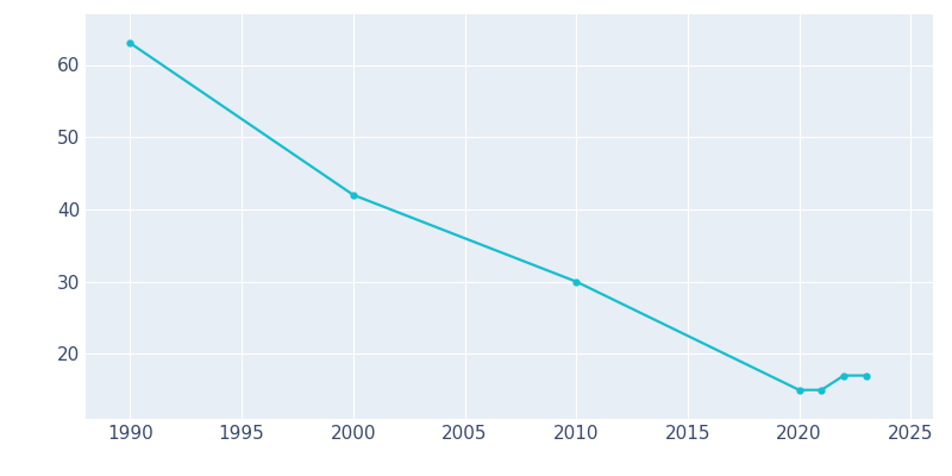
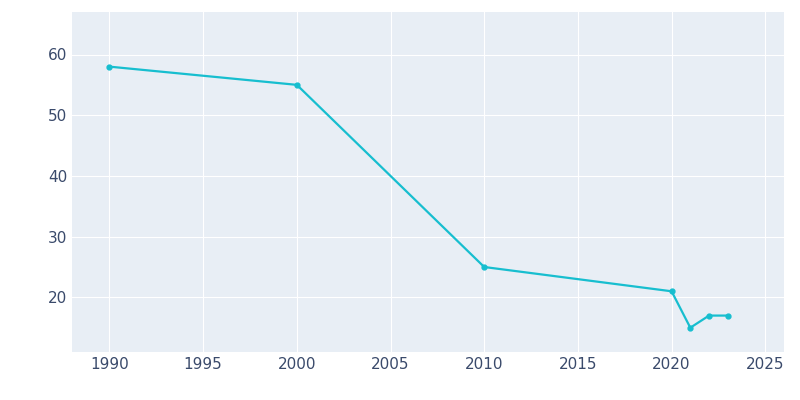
1990: 63 -> 58
2000: 42 -> 55
2010: 30 -> 25
2020: 15 -> 21
